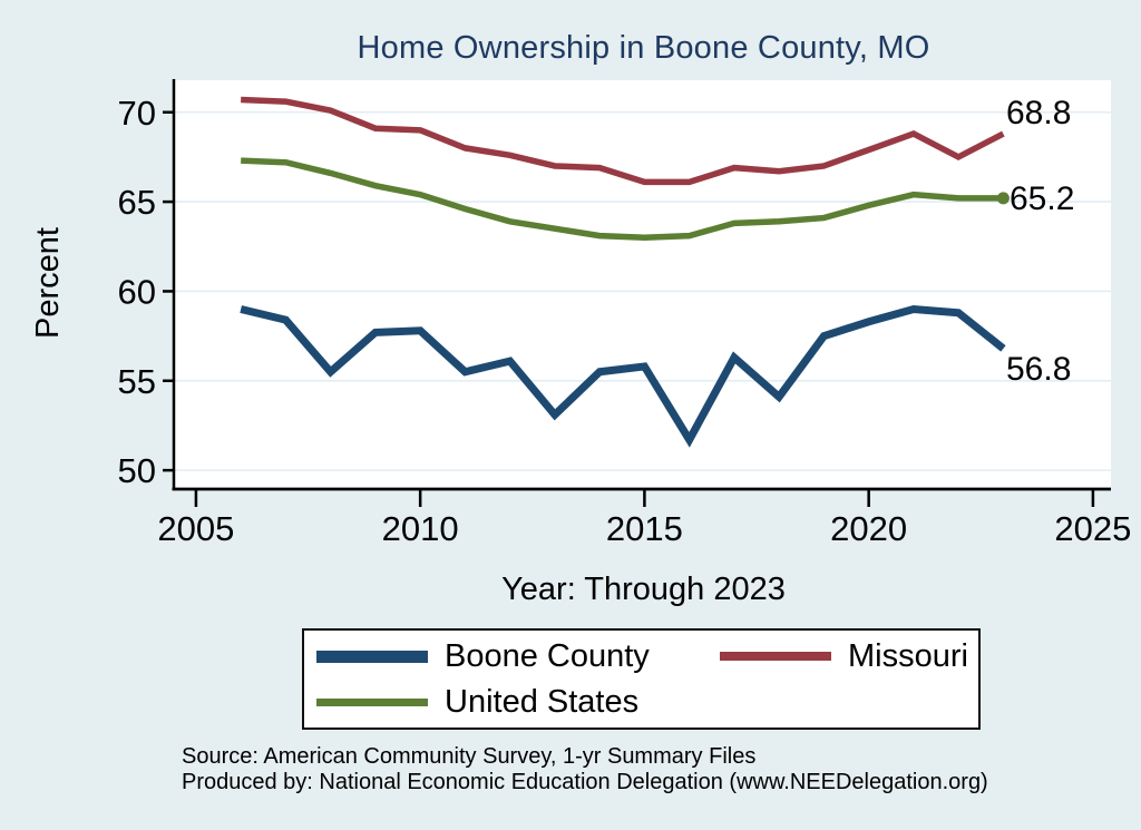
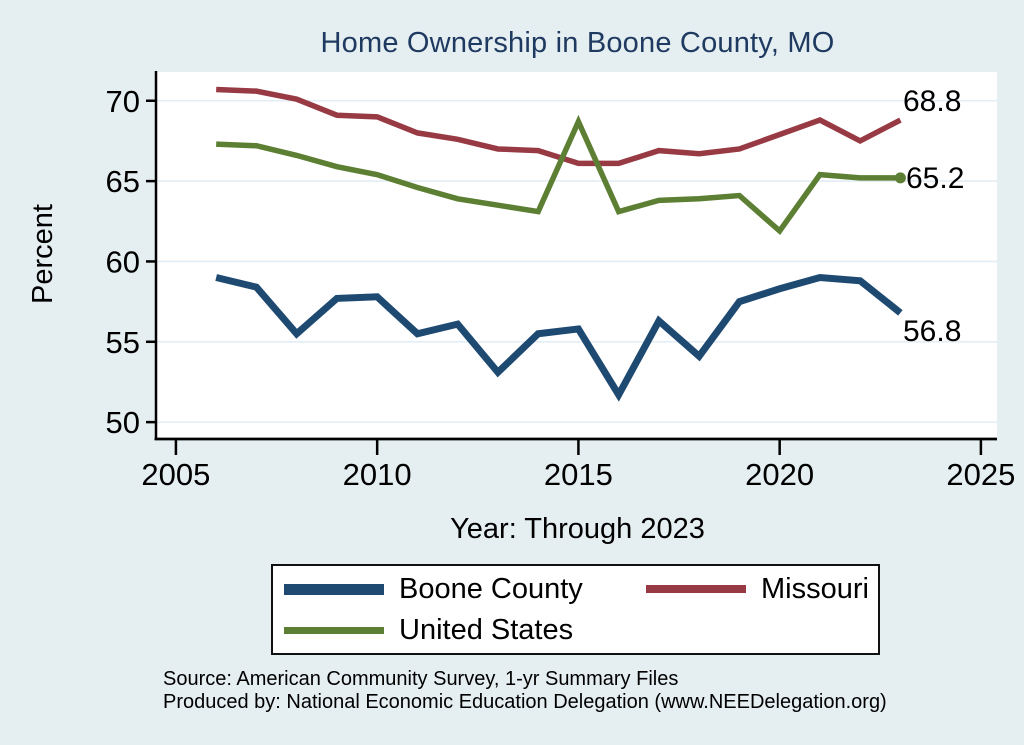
United States/2015: 63.0 -> 68.7
United States/2020: 64.8 -> 61.9
